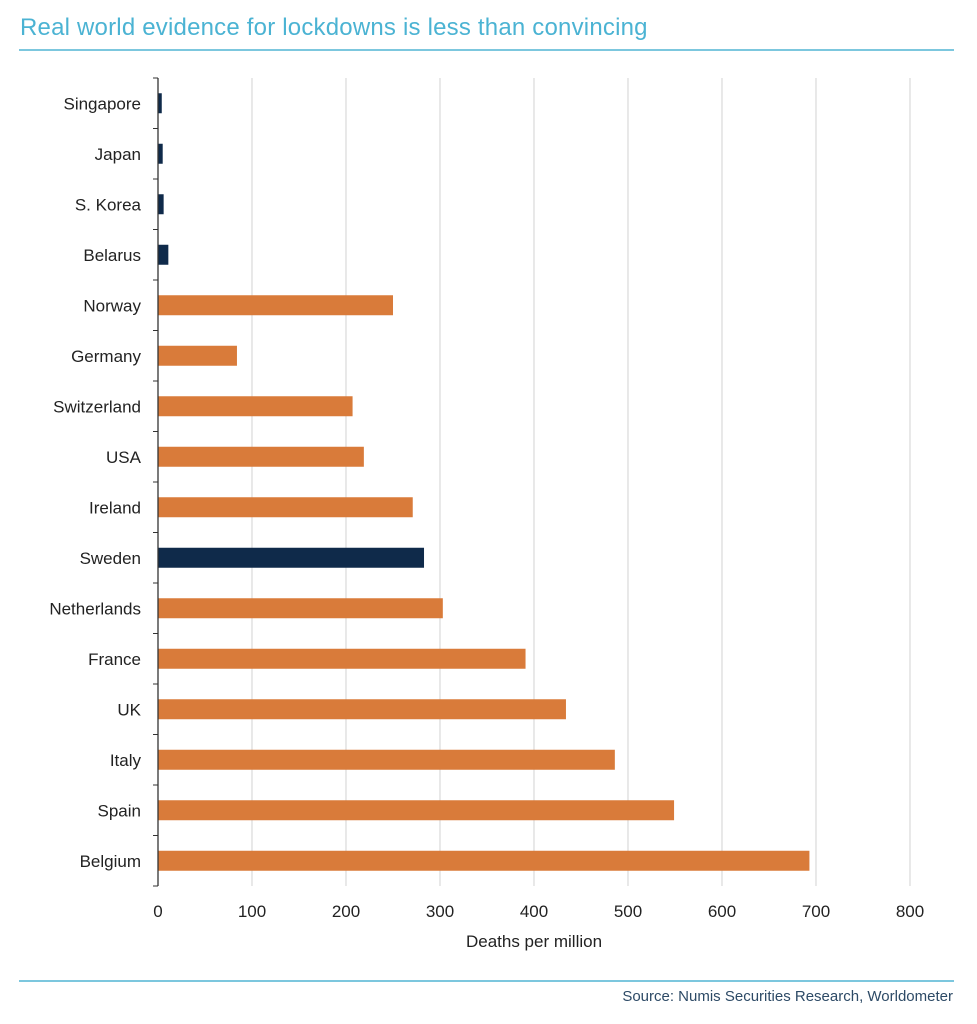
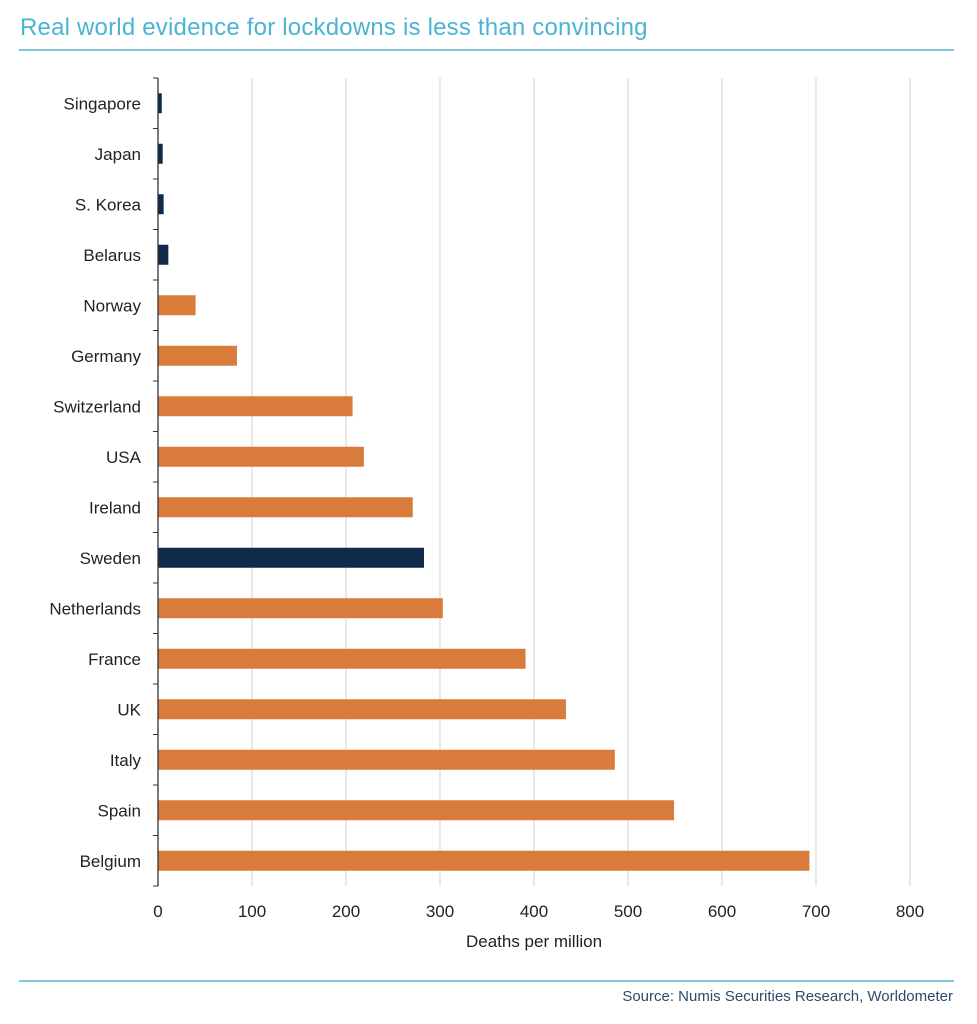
Norway: 250 -> 40
